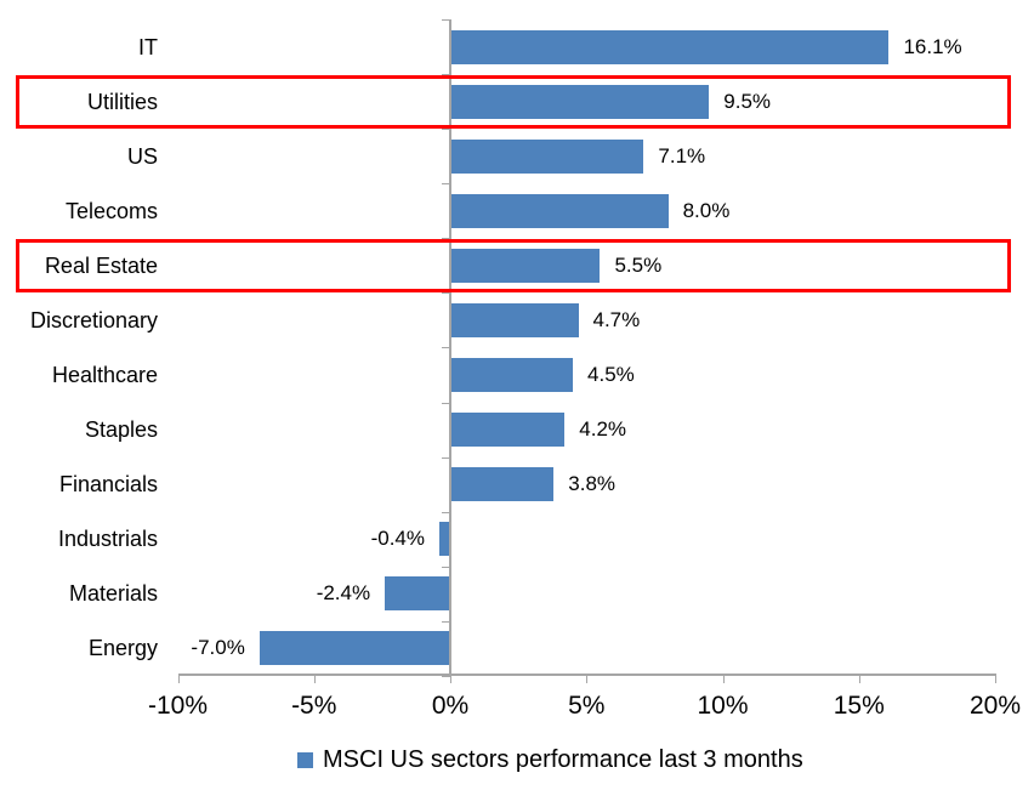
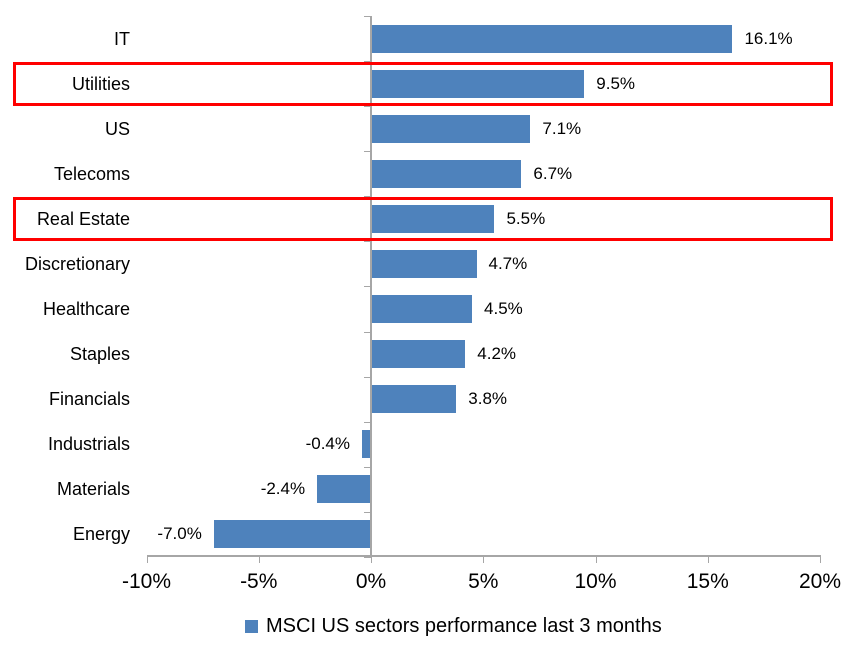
Telecoms: 8.0% -> 6.7%
